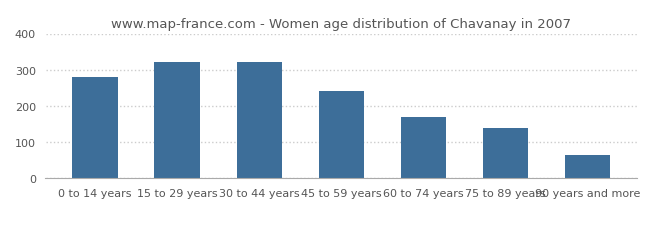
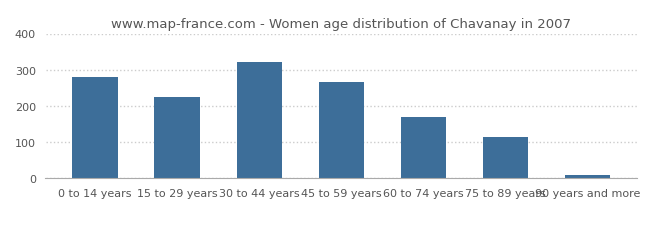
15 to 29 years: 320 -> 225
45 to 59 years: 240 -> 265
75 to 89 years: 140 -> 115
90 years and more: 65 -> 10
